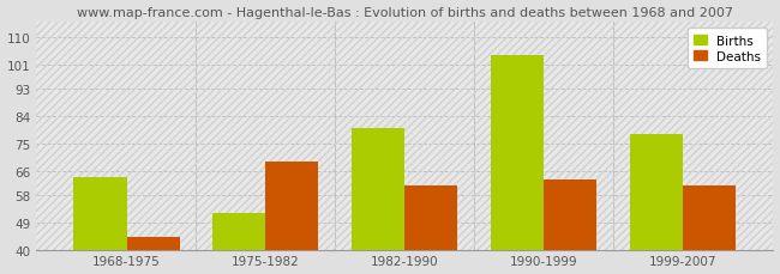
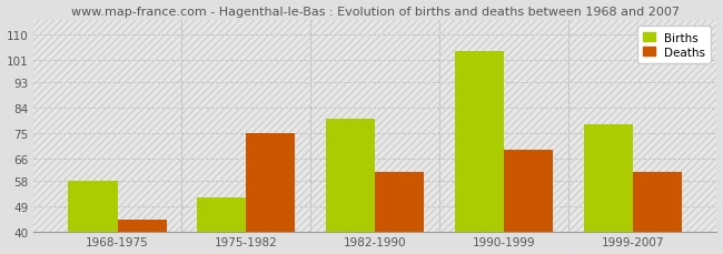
Births/1968-1975: 64 -> 58
Deaths/1975-1982: 69 -> 75
Deaths/1990-1999: 63 -> 69
